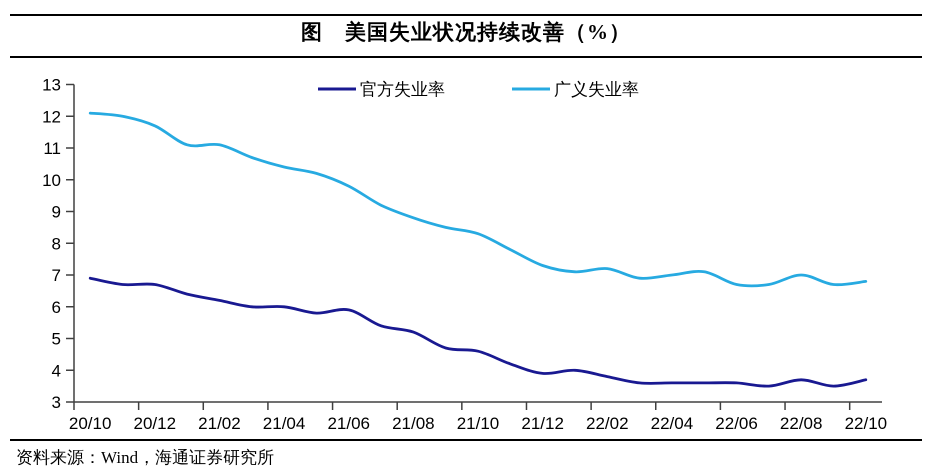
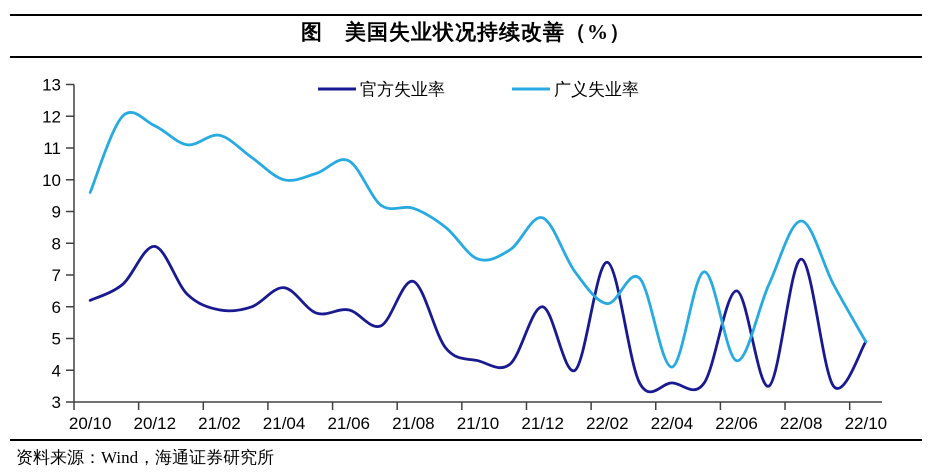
官方失业率/20/10: 6.9 -> 6.2
广义失业率/20/10: 12.1 -> 9.6
官方失业率/20/12: 6.7 -> 7.9
官方失业率/21/02: 6.2 -> 5.9
广义失业率/21/02: 11.1 -> 11.4
官方失业率/21/04: 6.0 -> 6.6
广义失业率/21/04: 10.4 -> 10.0
广义失业率/21/06: 9.8 -> 10.6
官方失业率/21/08: 5.2 -> 6.8
广义失业率/21/08: 8.8 -> 9.1
官方失业率/21/10: 4.6 -> 4.3
广义失业率/21/10: 8.3 -> 7.5
官方失业率/21/12: 3.9 -> 6.0
广义失业率/21/12: 7.3 -> 8.8
官方失业率/22/02: 3.8 -> 7.4
广义失业率/22/02: 7.2 -> 6.1
广义失业率/22/04: 7.0 -> 4.1
官方失业率/22/06: 3.6 -> 6.5
广义失业率/22/06: 6.7 -> 4.3
官方失业率/22/08: 3.7 -> 7.5
广义失业率/22/08: 7.0 -> 8.7
官方失业率/22/10: 3.7 -> 4.9
广义失业率/22/10: 6.8 -> 4.9
